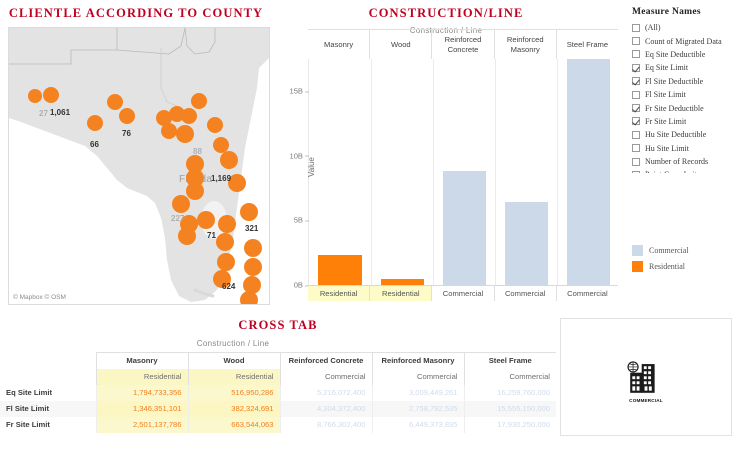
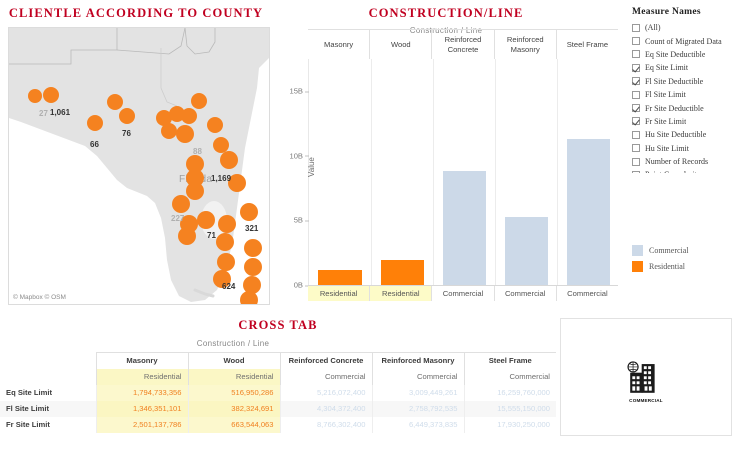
Masonry: 2.4B -> 1.2B
Wood: 0.5B -> 1.9B
Reinforced Masonry: 6.5B -> 5.3B
Steel Frame: 17.5B -> 11.3B
